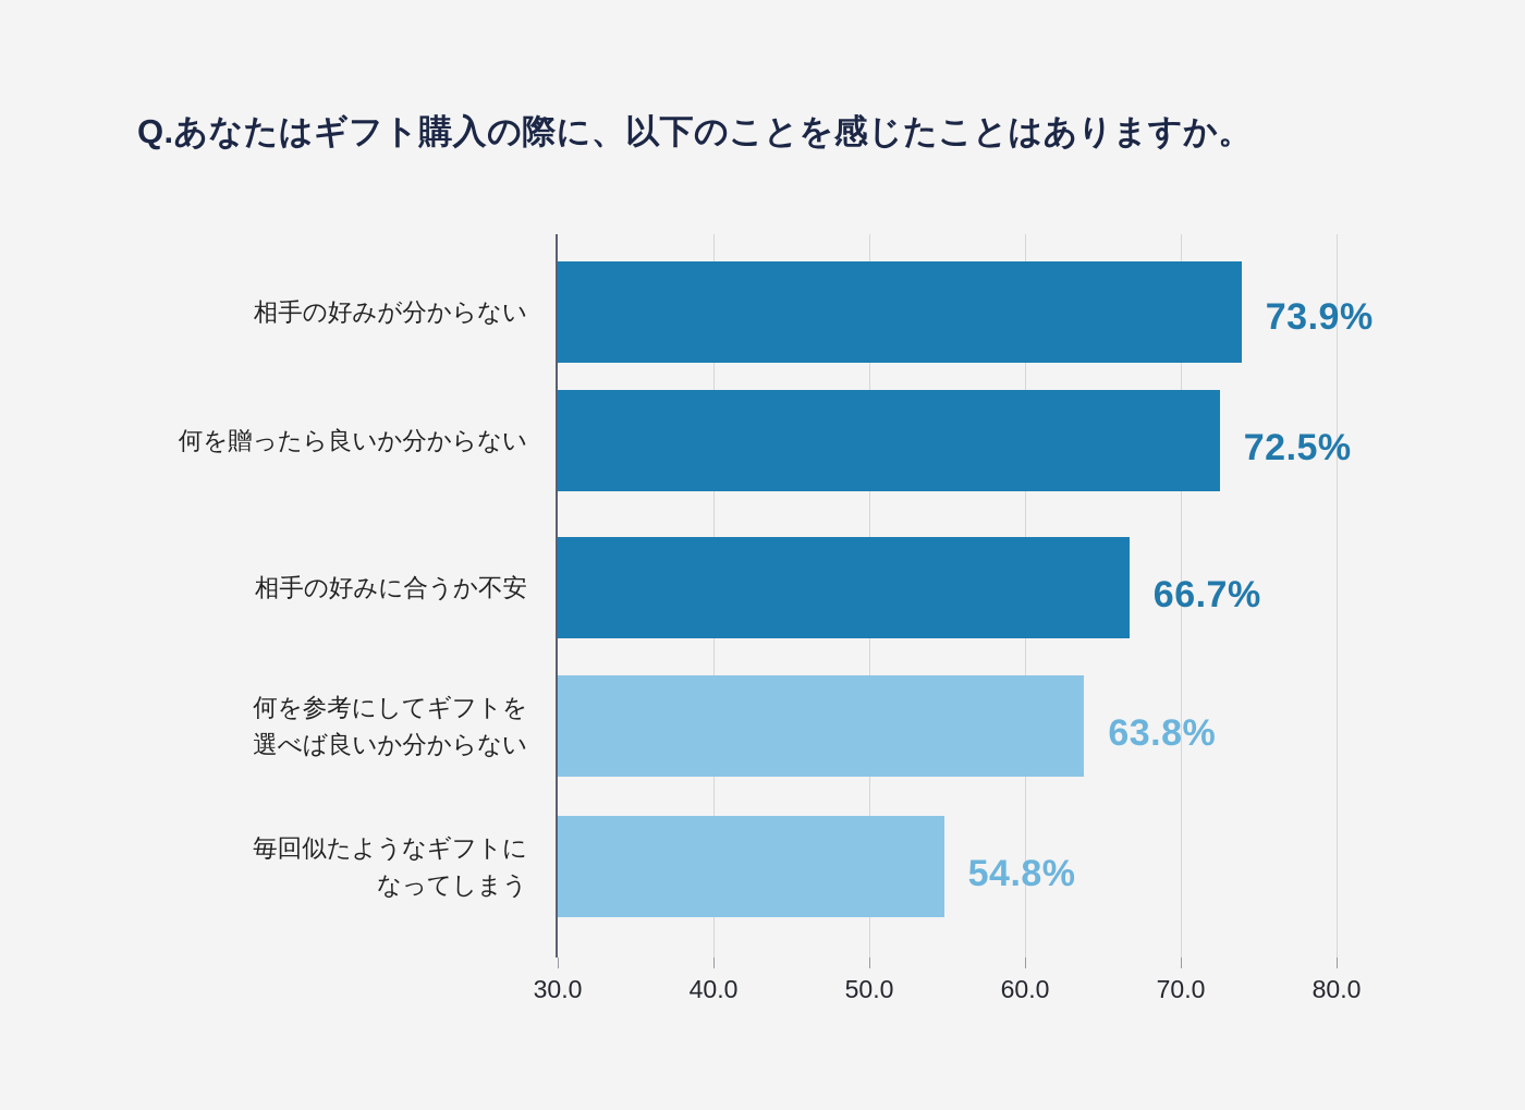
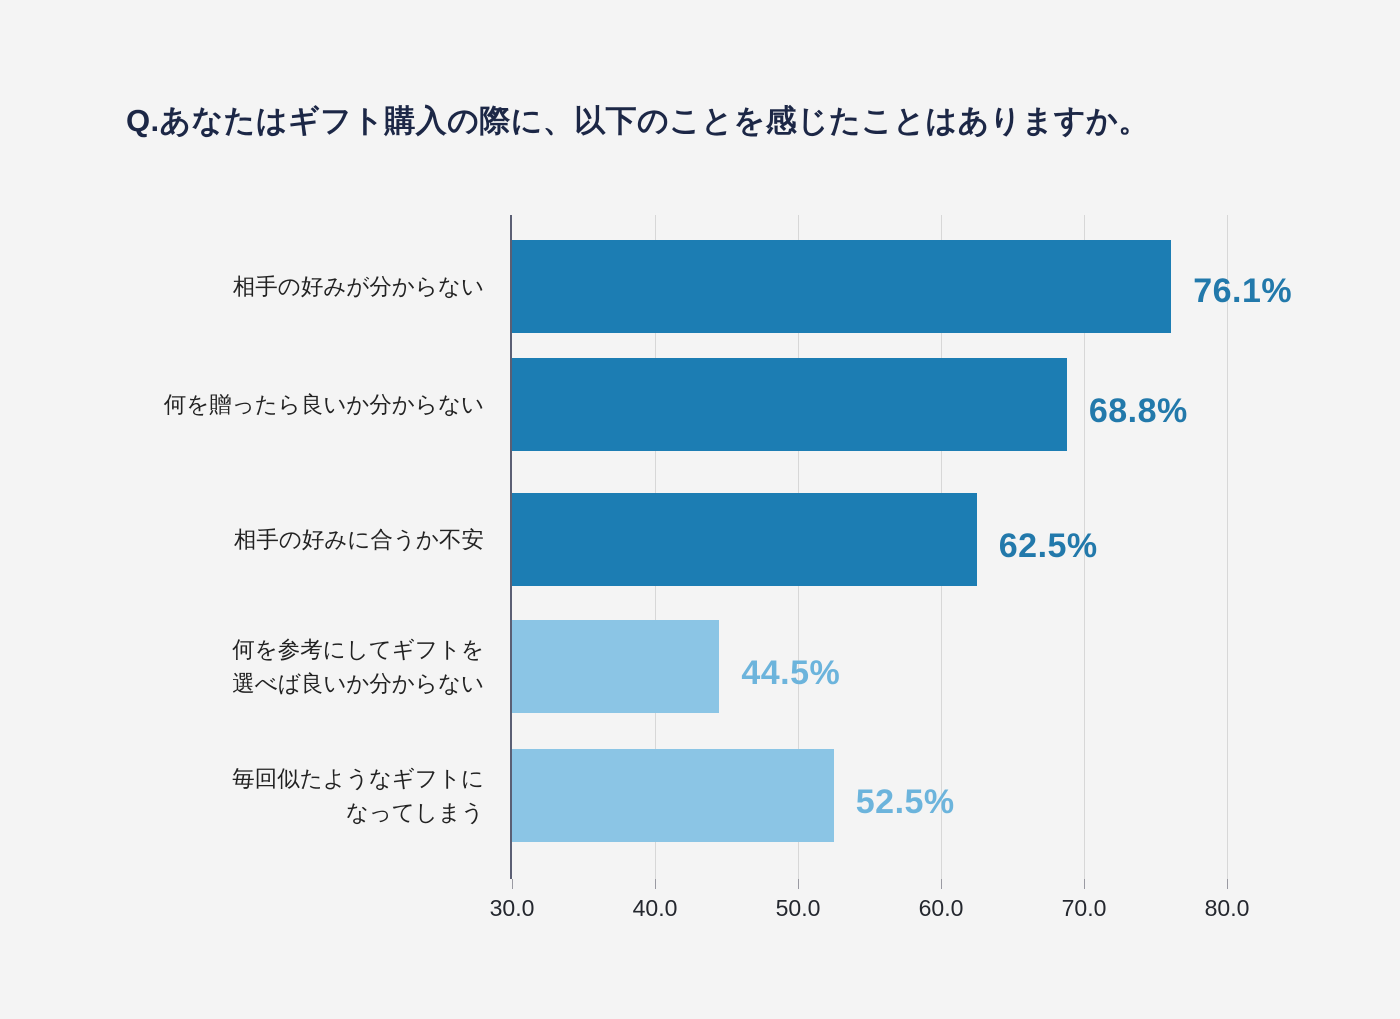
相手の好みが分からない: 73.9% -> 76.1%
何を贈ったら良いか分からない: 72.5% -> 68.8%
相手の好みに合うか不安: 66.7% -> 62.5%
何を参考にしてギフトを 選べば良いか分からない: 63.8% -> 44.5%
毎回似たようなギフトに なってしまう: 54.8% -> 52.5%
